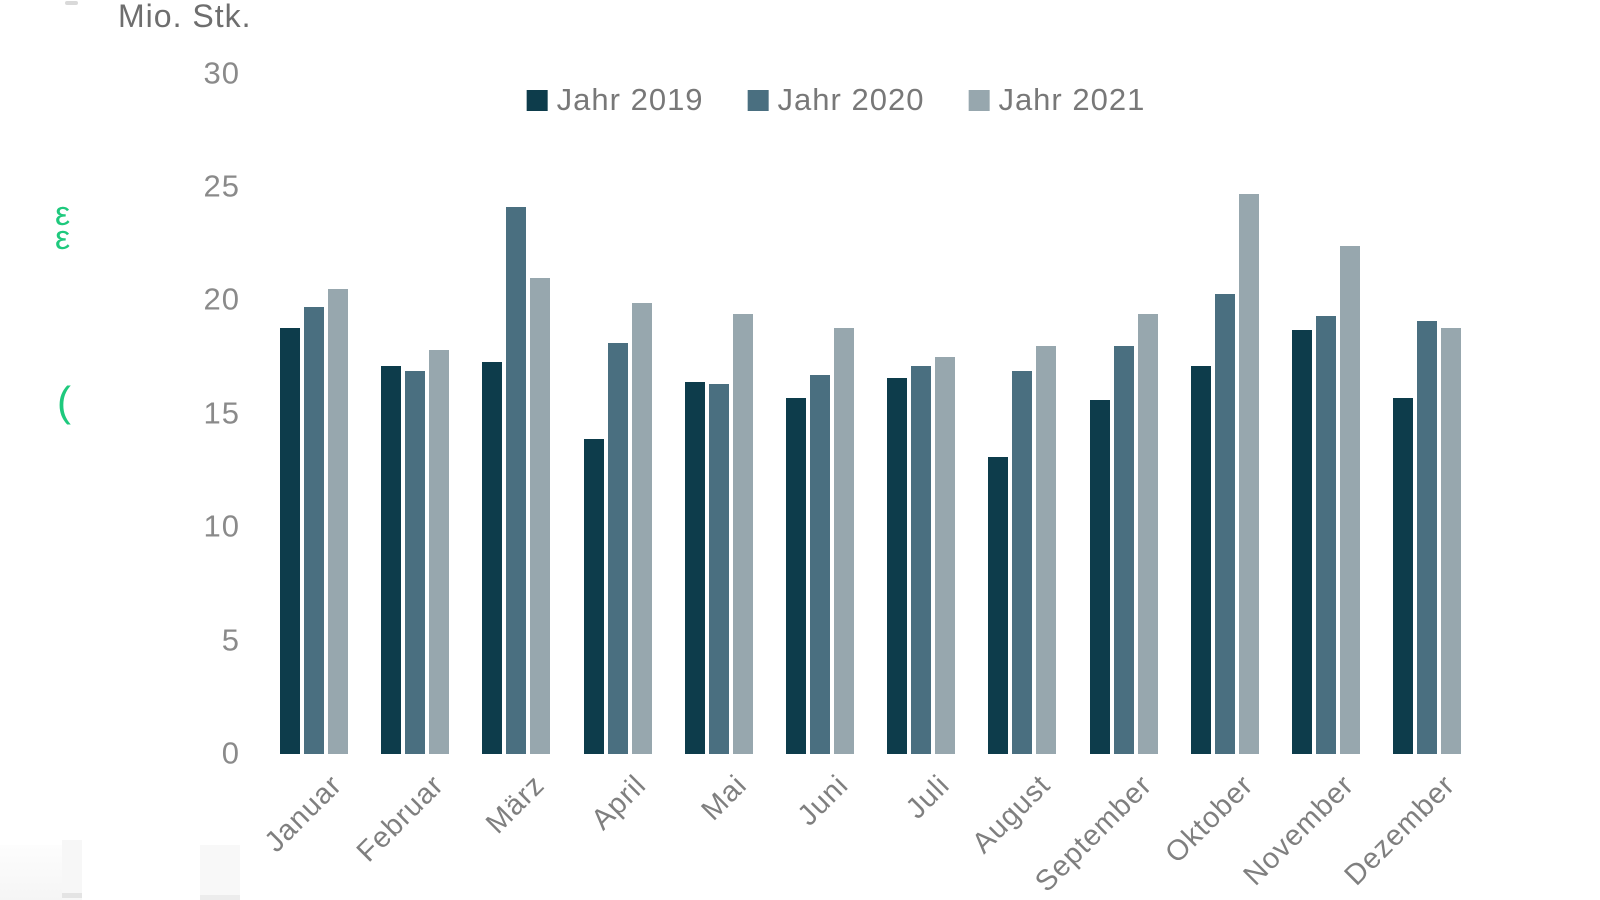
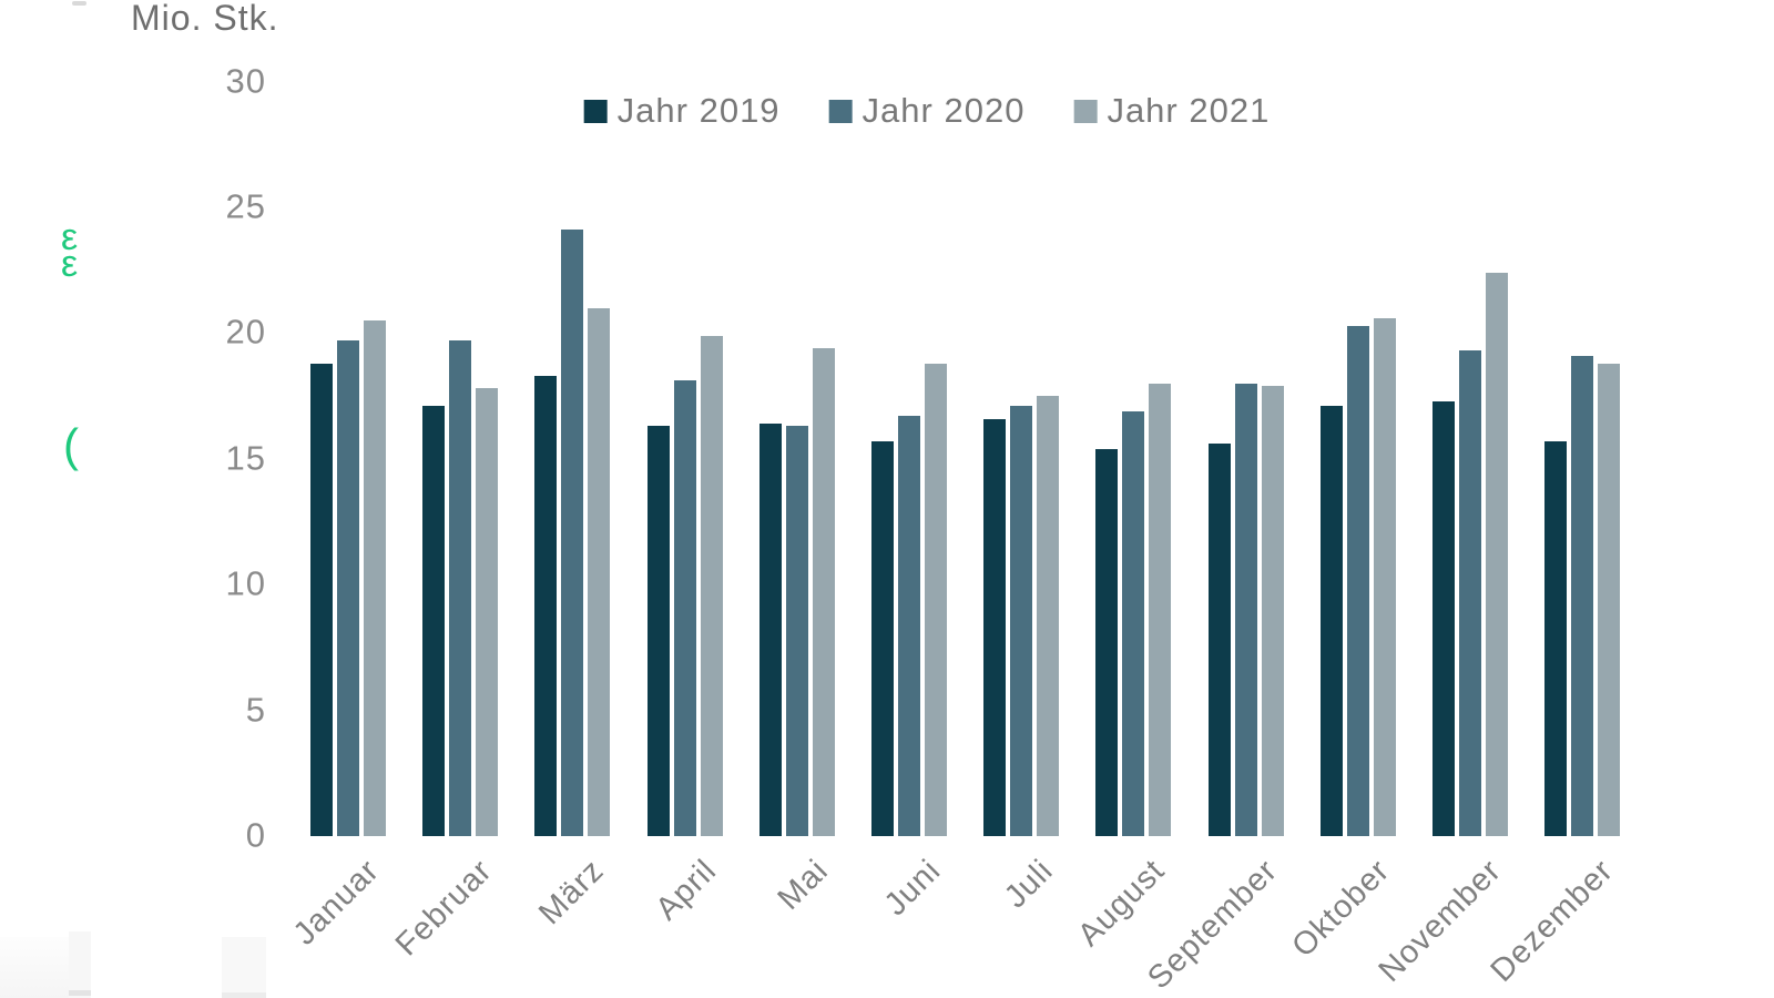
Jahr 2020/Februar: 16.9 -> 19.7
Jahr 2019/März: 17.3 -> 18.3
Jahr 2019/April: 13.9 -> 16.3
Jahr 2019/August: 13.1 -> 15.4
Jahr 2021/September: 19.4 -> 17.9
Jahr 2021/Oktober: 24.7 -> 20.6
Jahr 2019/November: 18.7 -> 17.3
